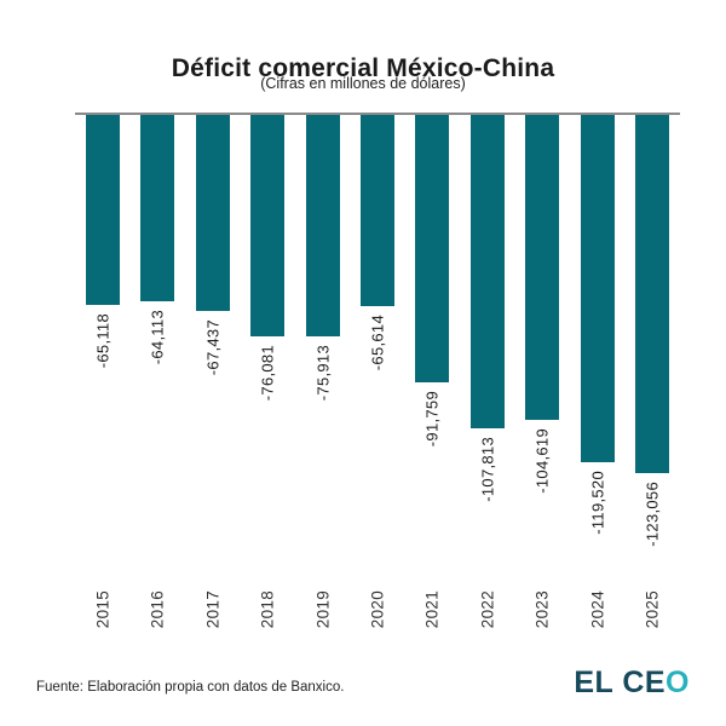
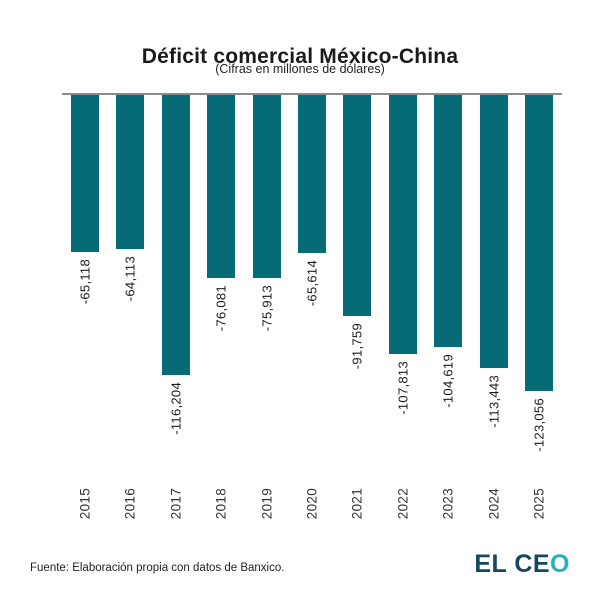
2017: -67,437 -> -116,204
2024: -119,520 -> -113,443
